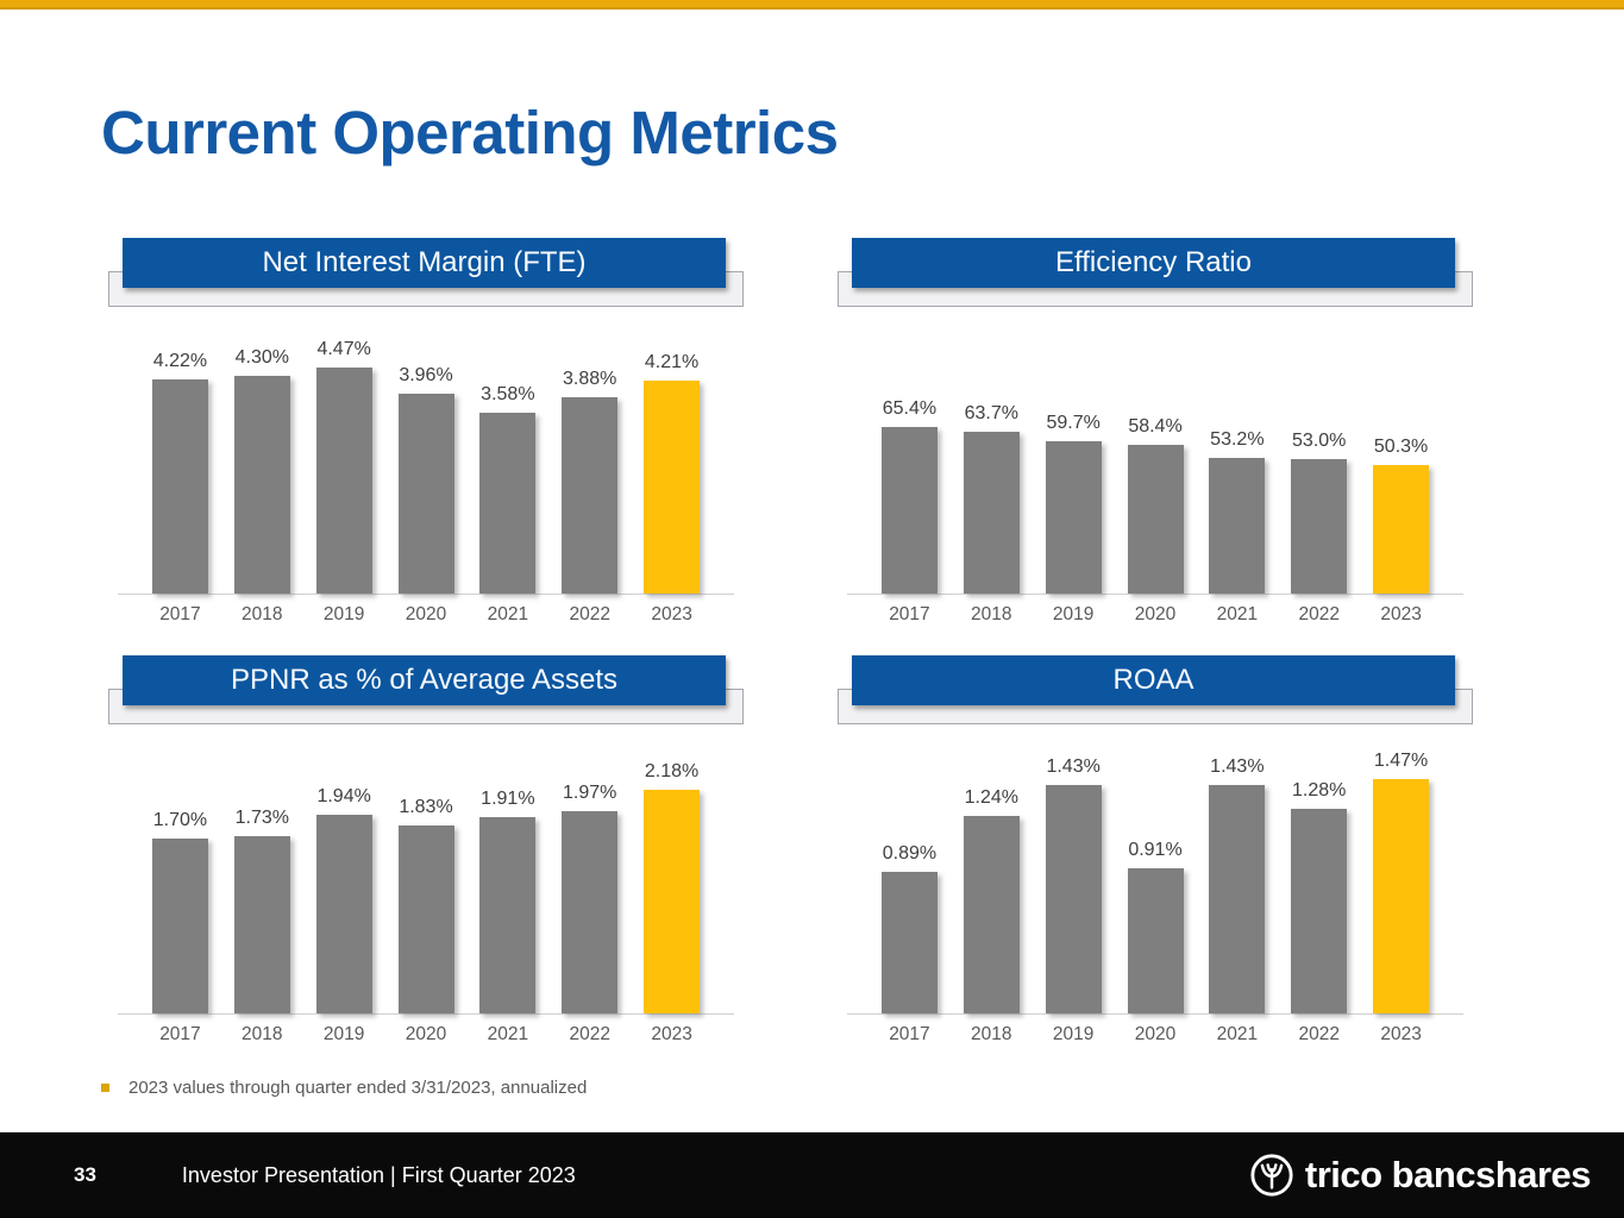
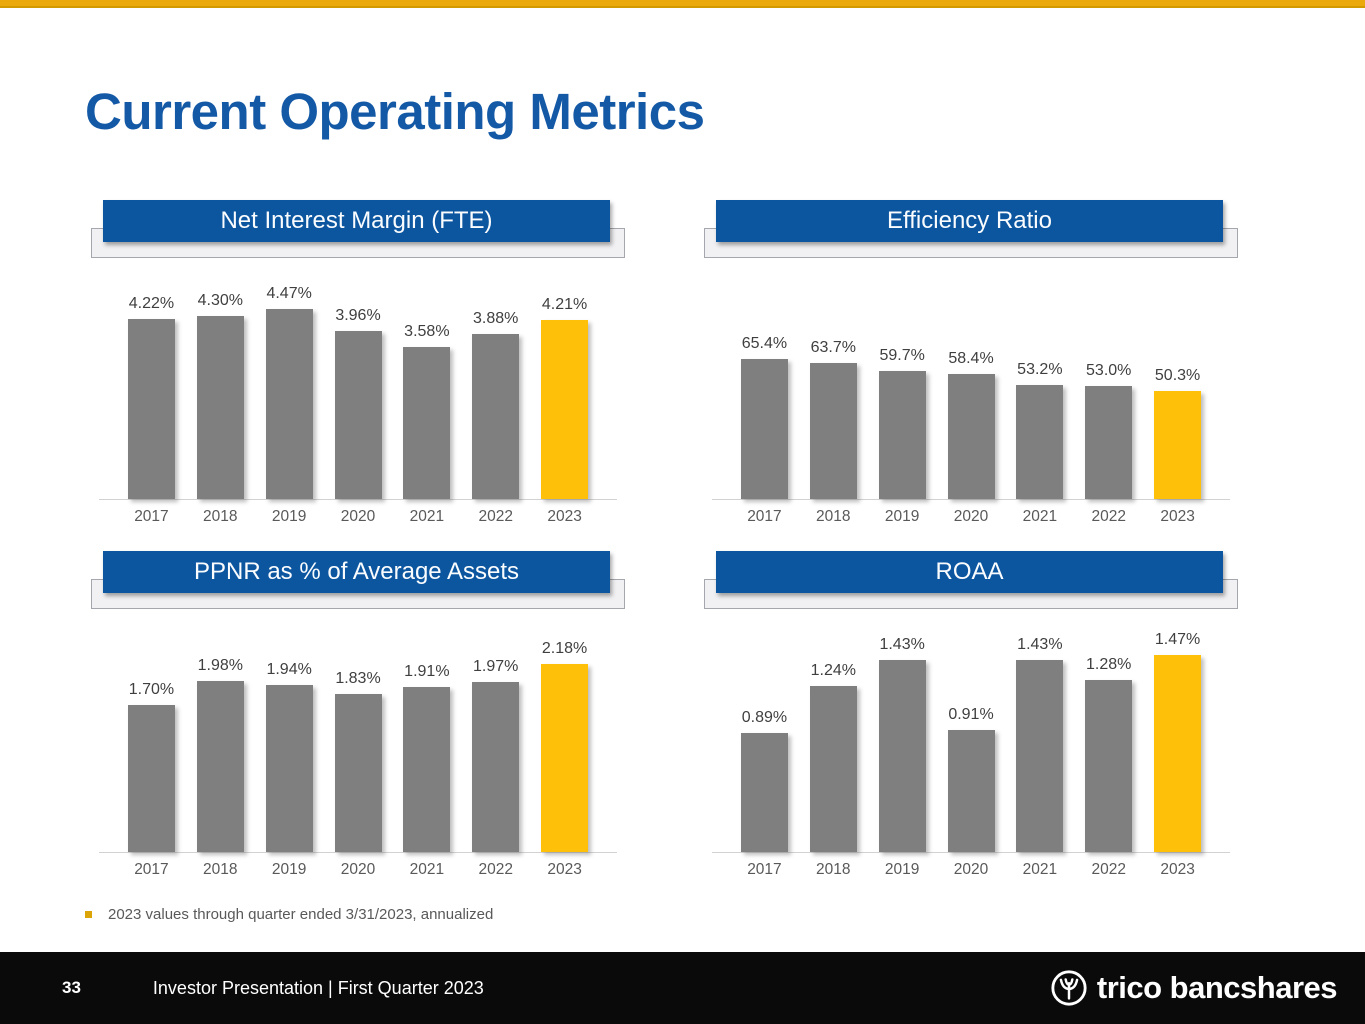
PPNR as % of Average Assets/2018: 1.73% -> 1.98%
